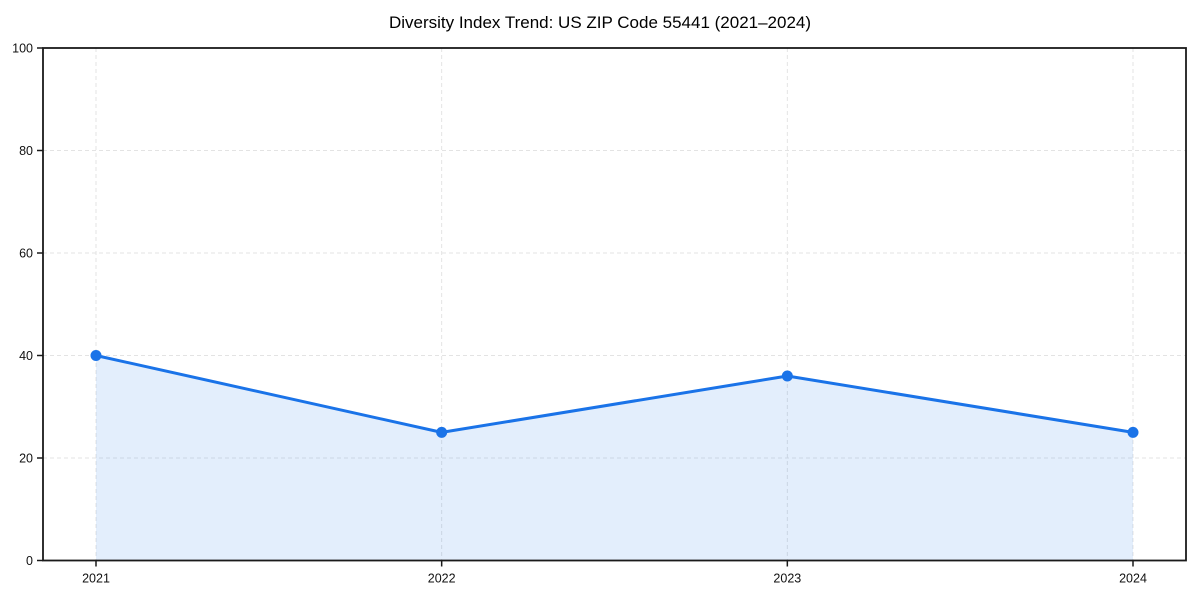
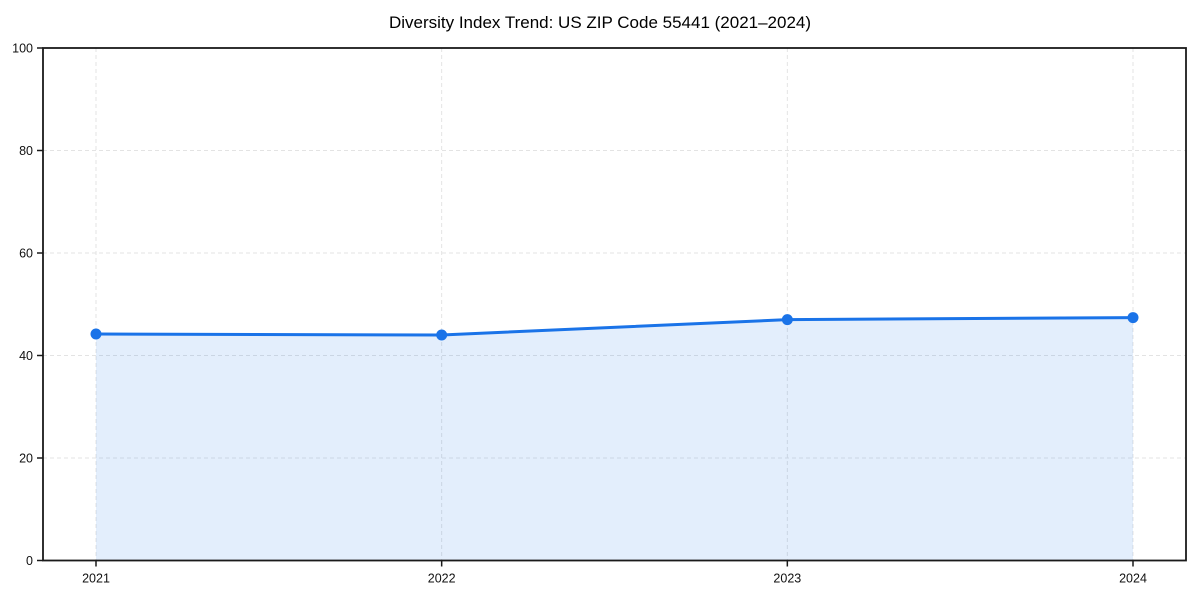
2021: 40 -> 44
2022: 25 -> 44
2023: 36 -> 47
2024: 25 -> 47
